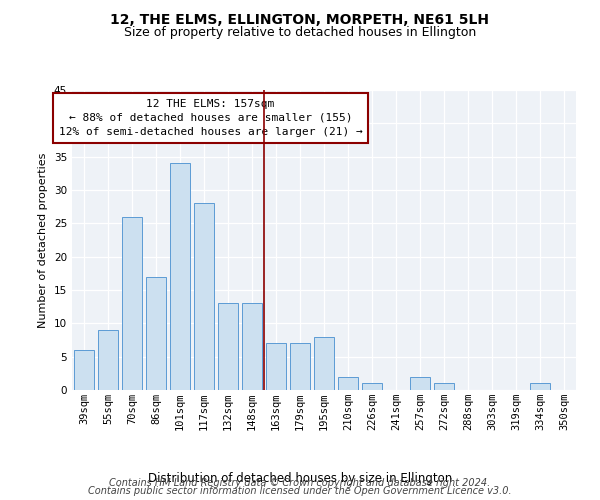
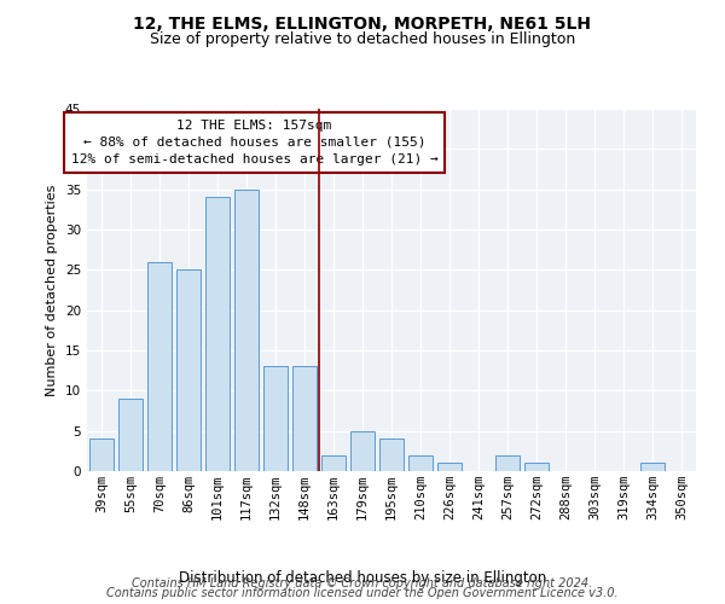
39sqm: 6 -> 4
86sqm: 17 -> 25
117sqm: 28 -> 35
163sqm: 7 -> 2
179sqm: 7 -> 5
195sqm: 8 -> 4
